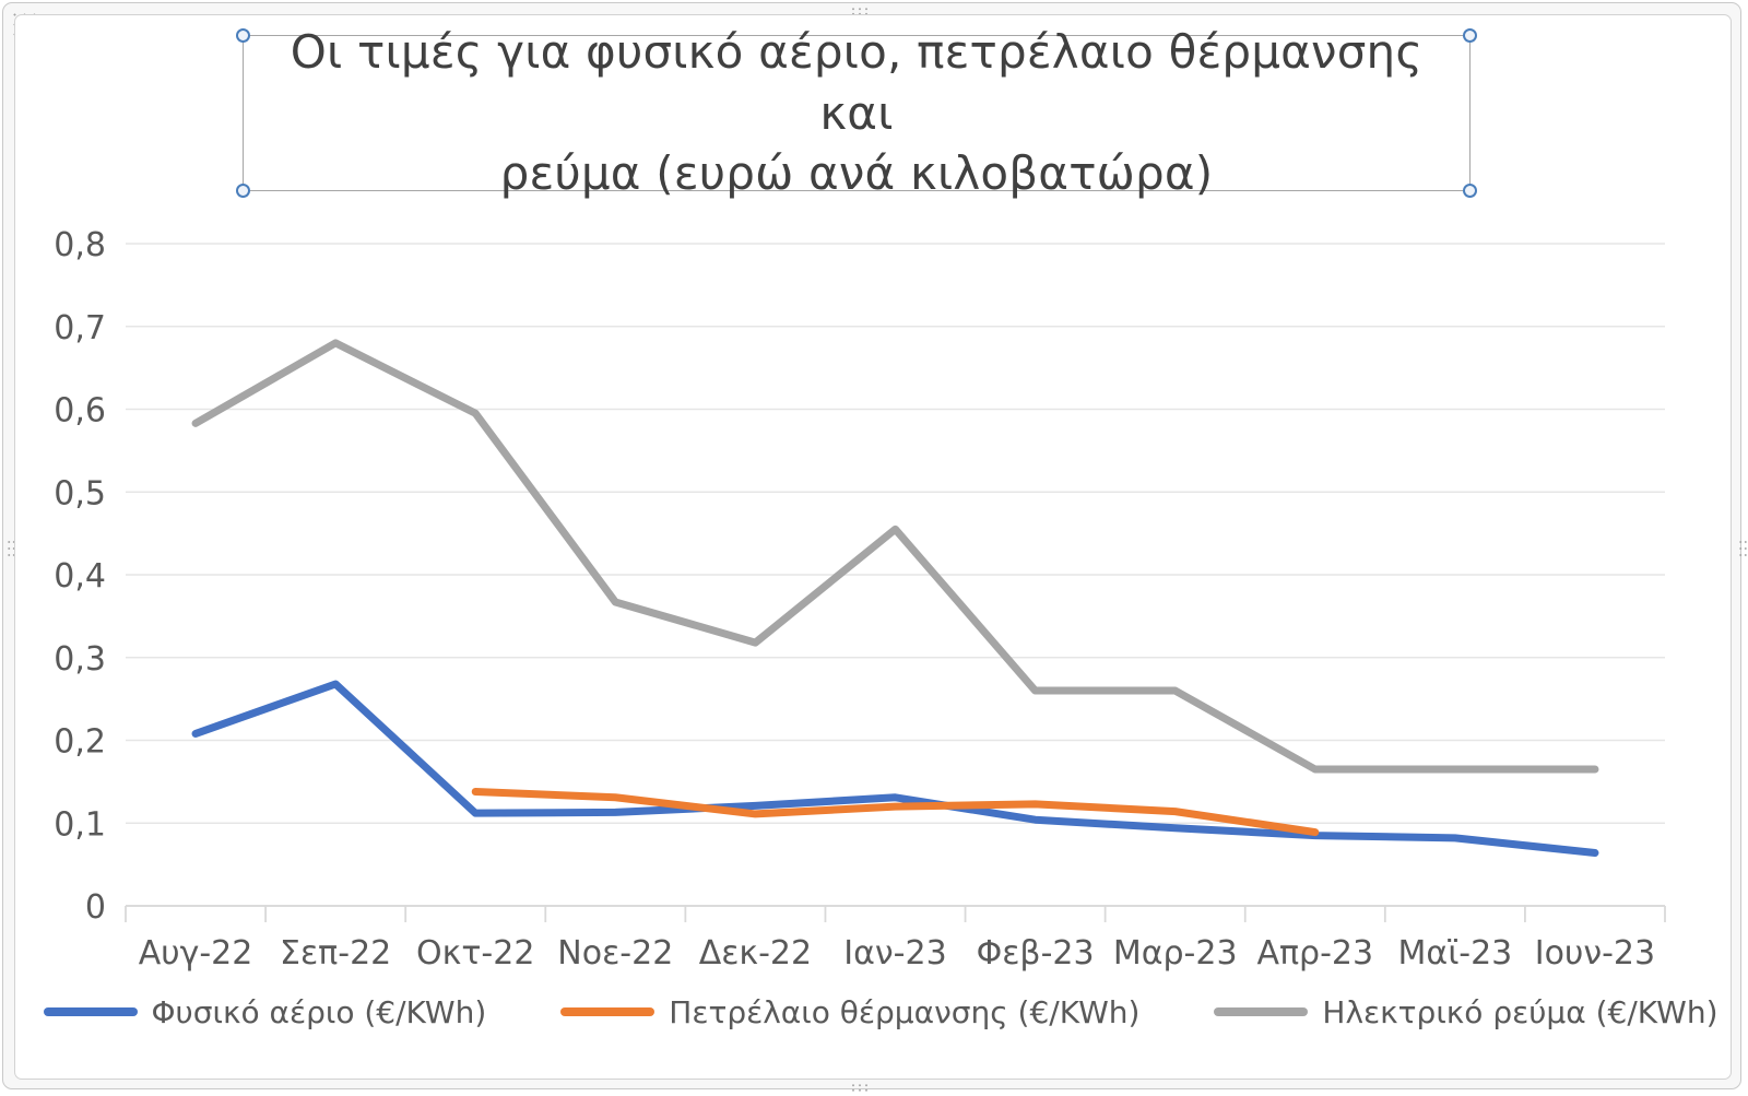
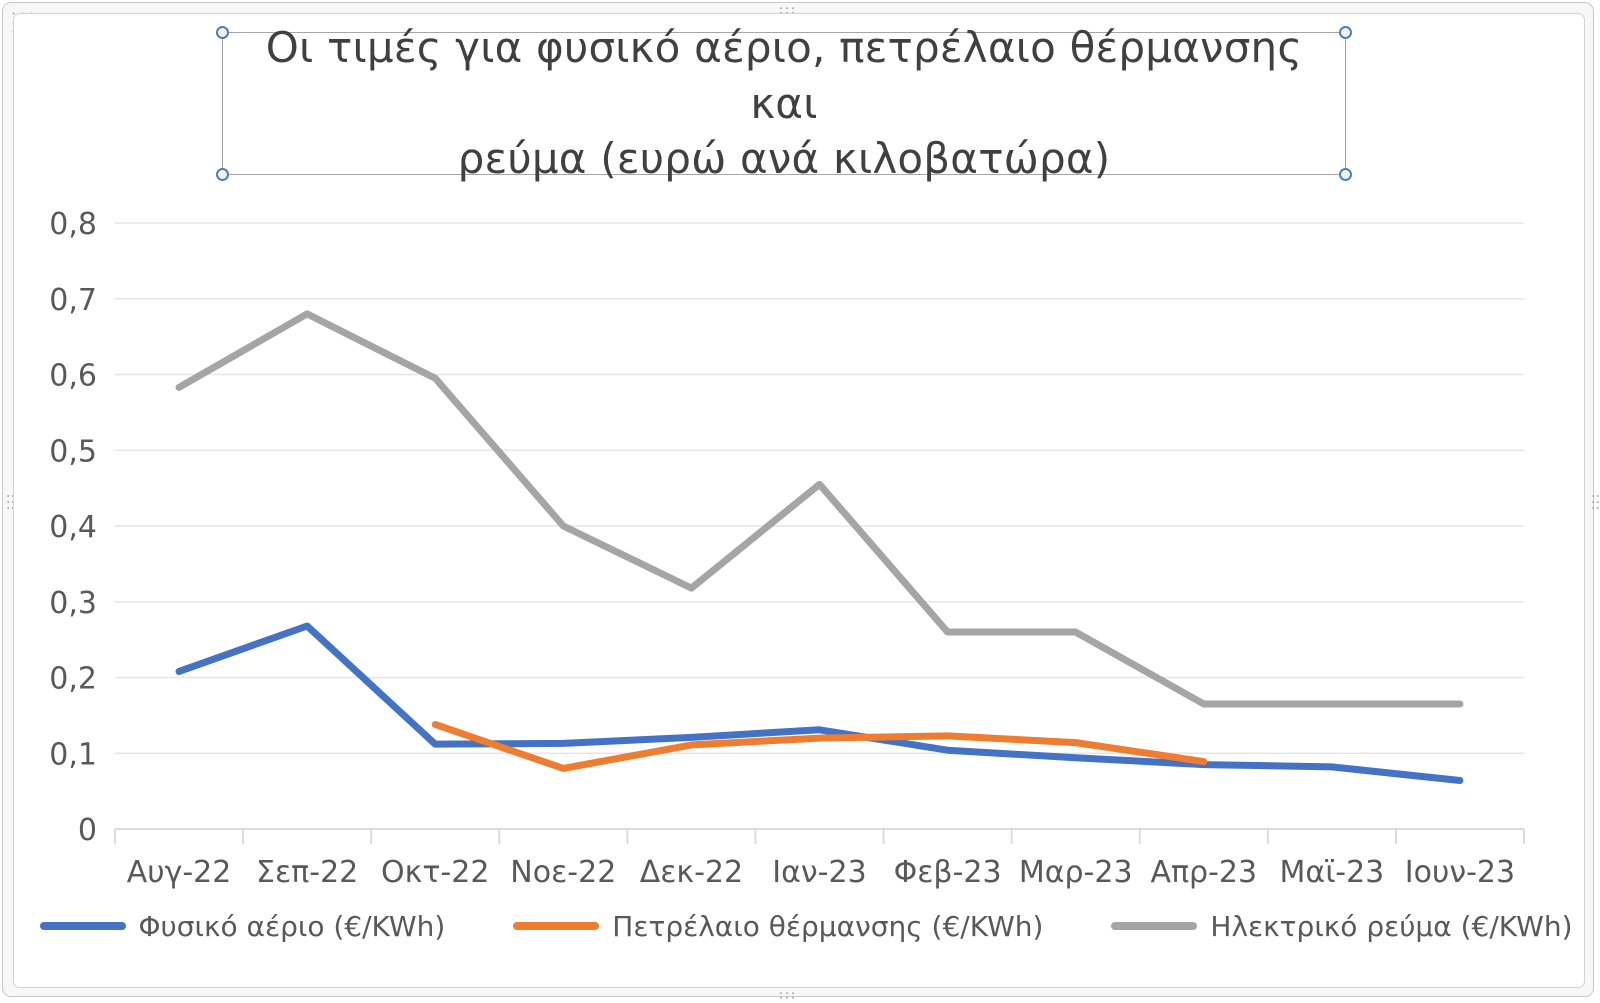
Πετρέλαιο θέρμανσης (€/KWh)/Νοε-22: 0,13 -> 0,08
Ηλεκτρικό ρεύμα (€/KWh)/Νοε-22: 0,37 -> 0,40
